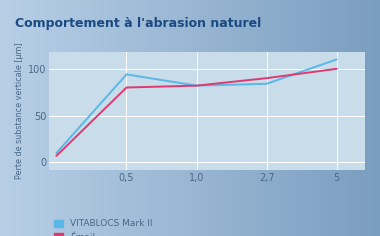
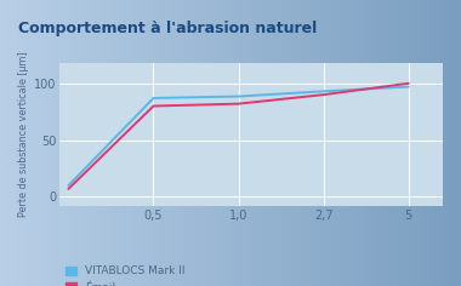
VITABLOCS Mark II/0,5: 94 -> 87
VITABLOCS Mark II/1,0: 82 -> 88
VITABLOCS Mark II/2,7: 84 -> 93
VITABLOCS Mark II/5: 110 -> 97
